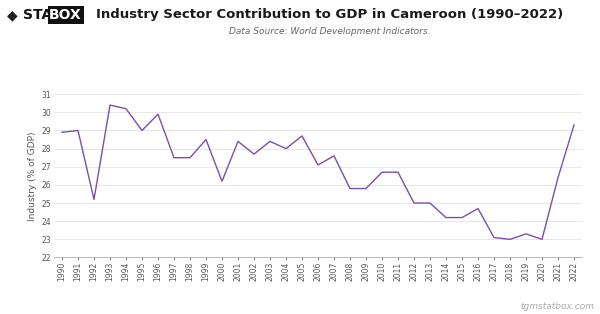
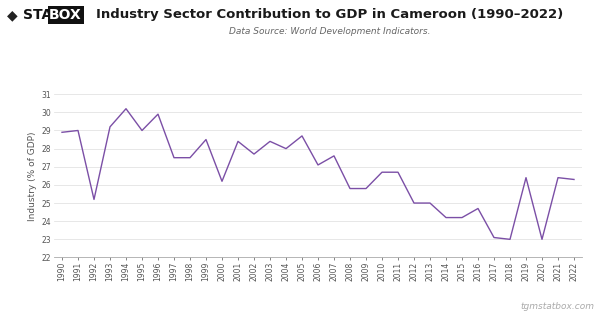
1993: 30.4 -> 29.2
2019: 23.3 -> 26.4
2022: 29.3 -> 26.3
